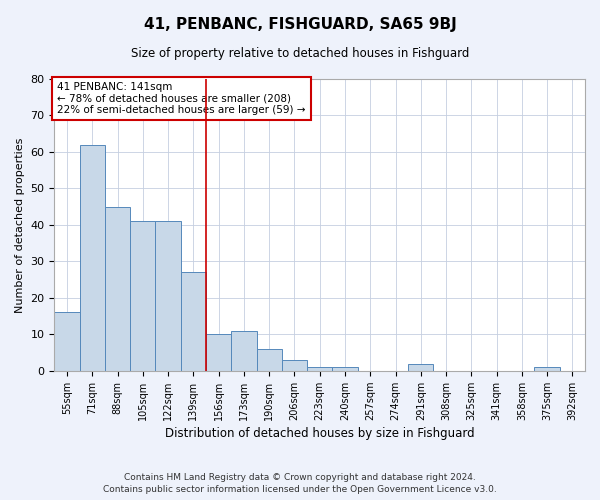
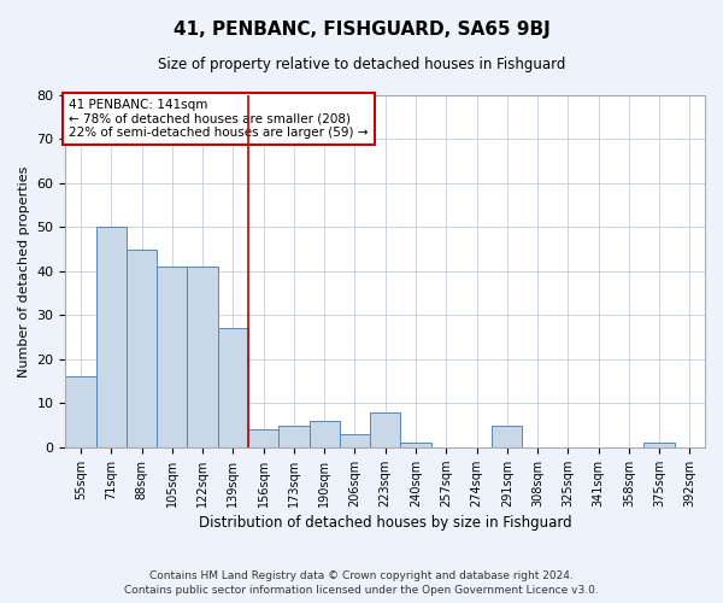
71sqm: 62 -> 50
156sqm: 10 -> 4
173sqm: 11 -> 5
223sqm: 1 -> 8
291sqm: 2 -> 5
